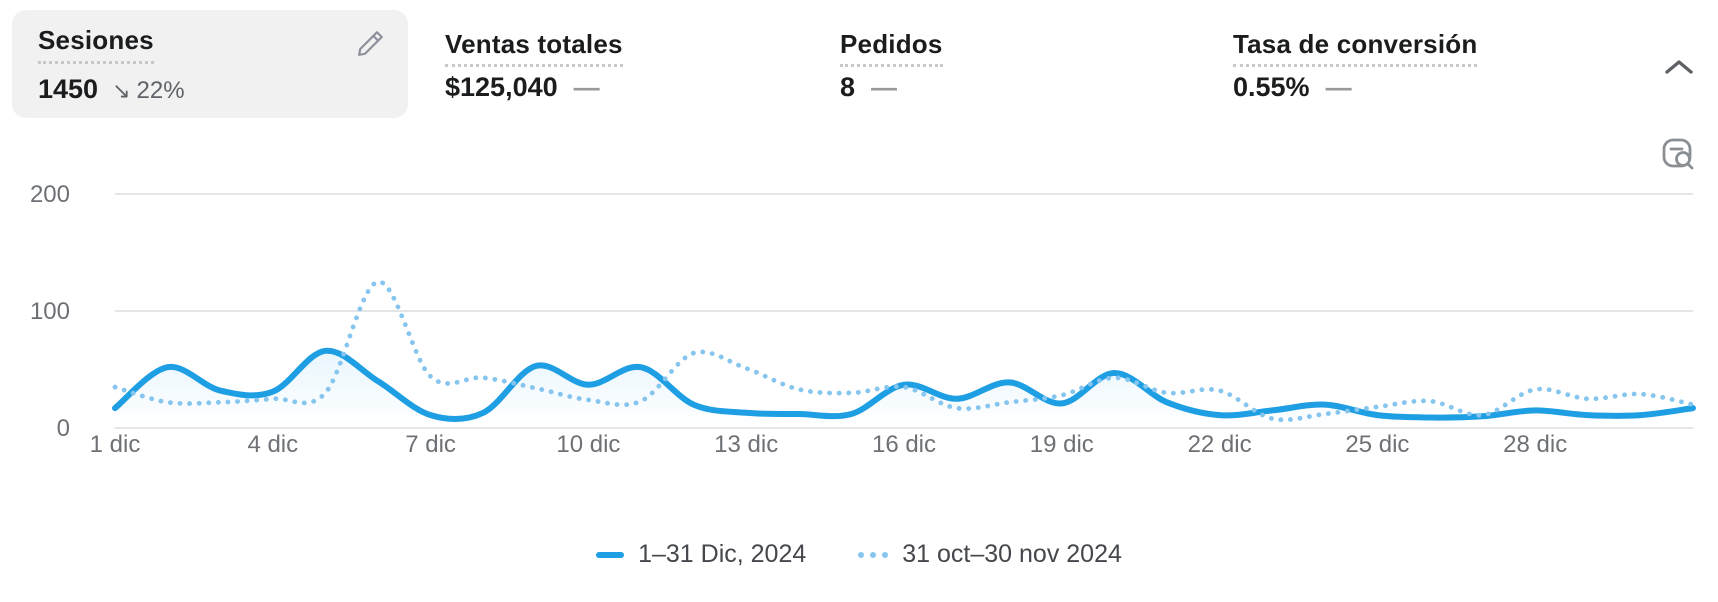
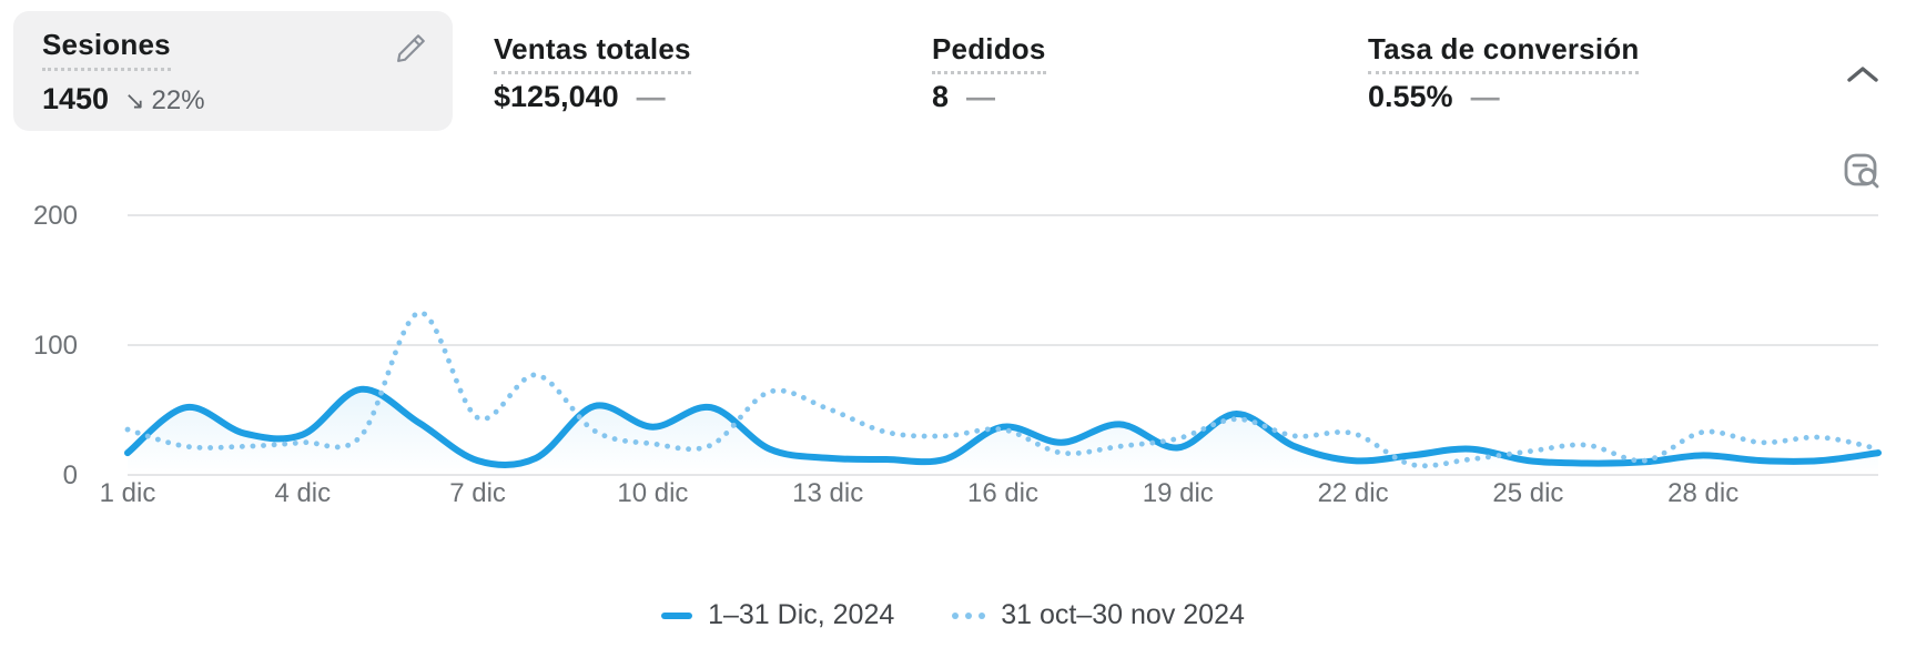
31 oct–30 nov 2024/8: 43 -> 77
